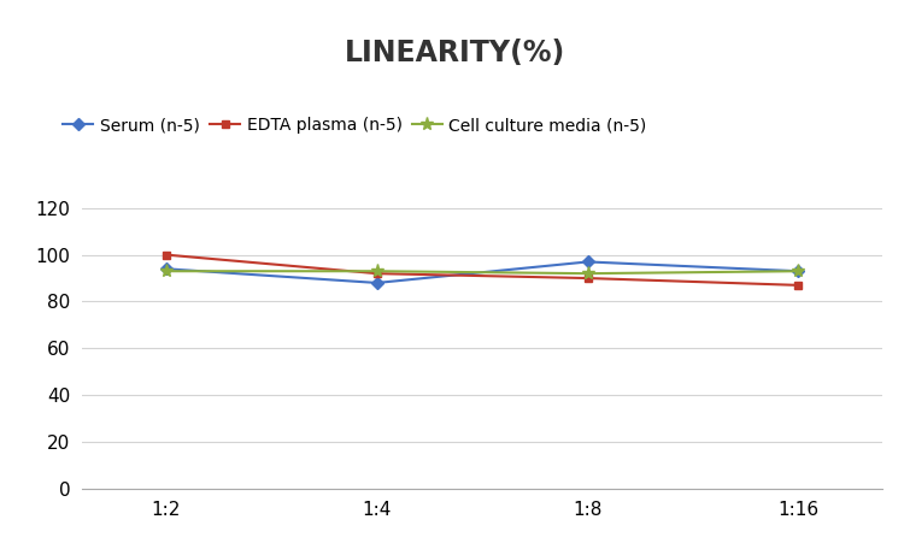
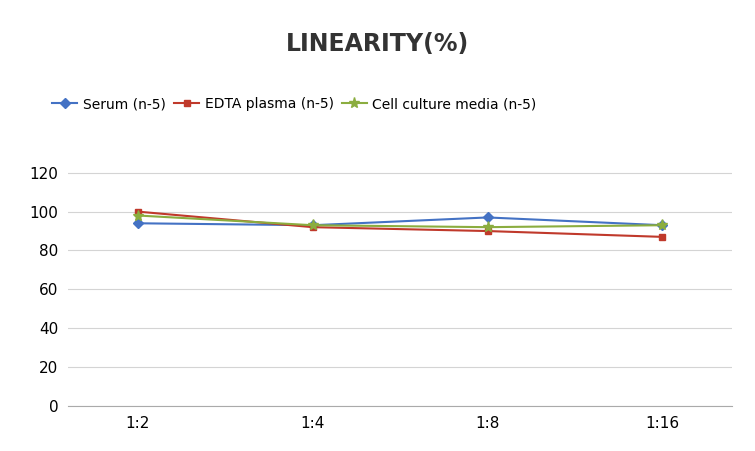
Cell culture media (n‑5)/1:2: 93 -> 98
Serum (n‑5)/1:4: 88 -> 93
